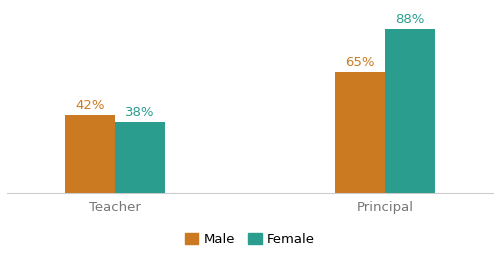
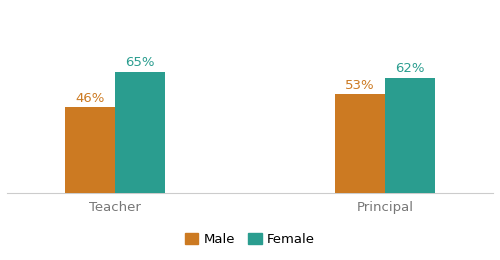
Male/Teacher: 42% -> 46%
Female/Teacher: 38% -> 65%
Male/Principal: 65% -> 53%
Female/Principal: 88% -> 62%
